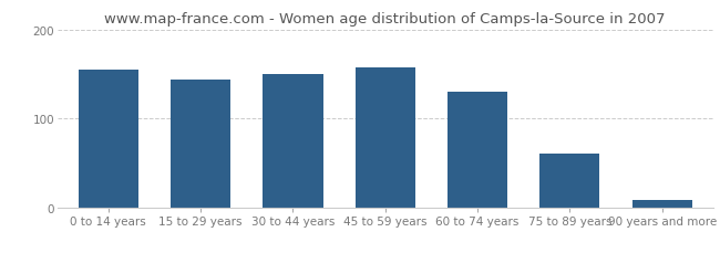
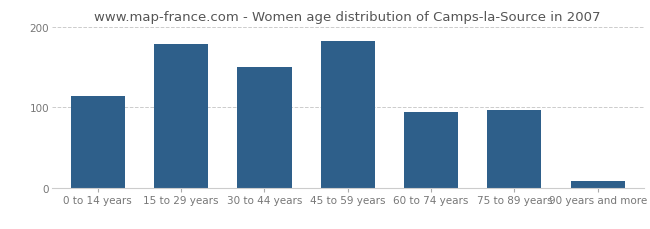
0 to 14 years: 155 -> 114
15 to 29 years: 143 -> 178
45 to 59 years: 157 -> 182
60 to 74 years: 130 -> 94
75 to 89 years: 60 -> 96
